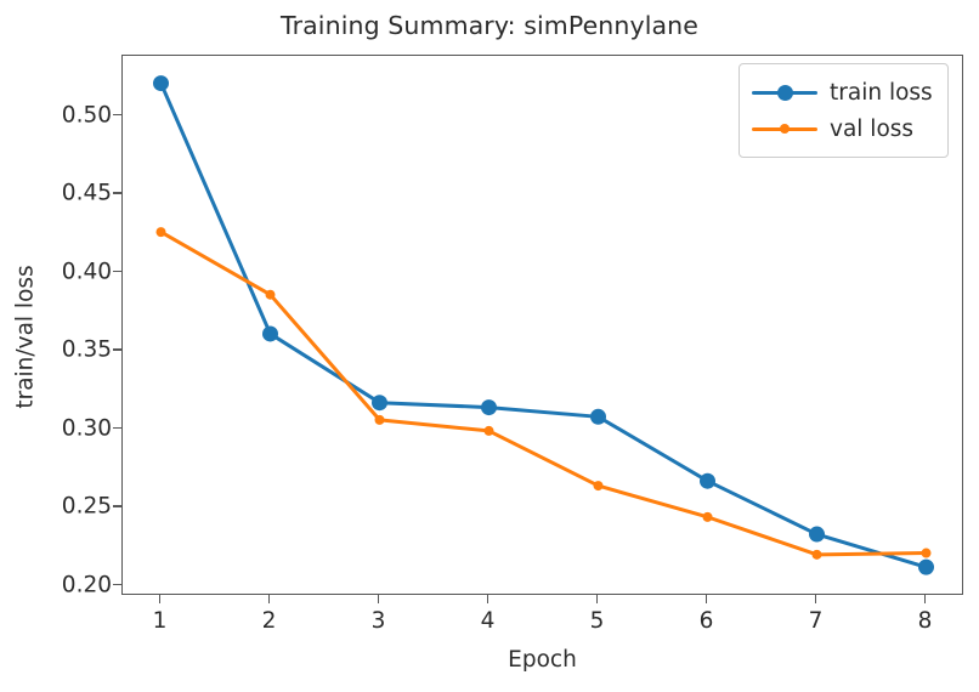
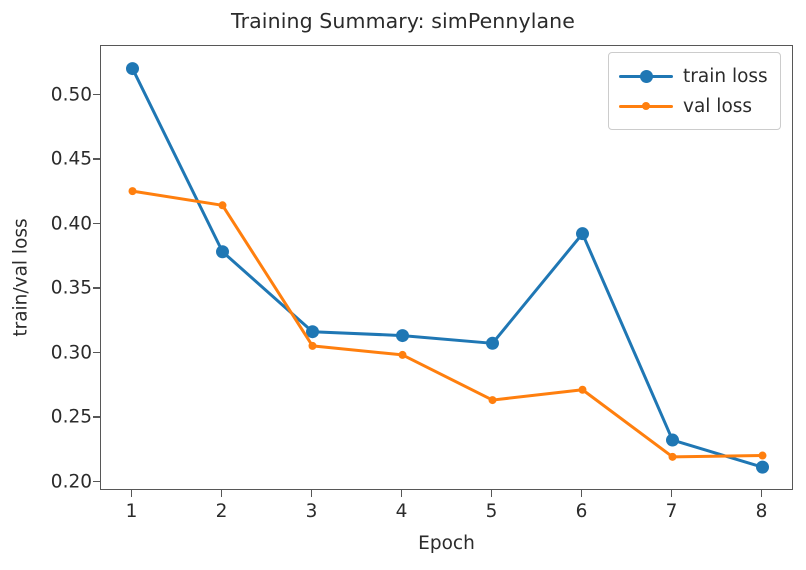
train loss/2: 0.361 -> 0.379
val loss/2: 0.386 -> 0.415
train loss/6: 0.267 -> 0.393
val loss/6: 0.244 -> 0.272
